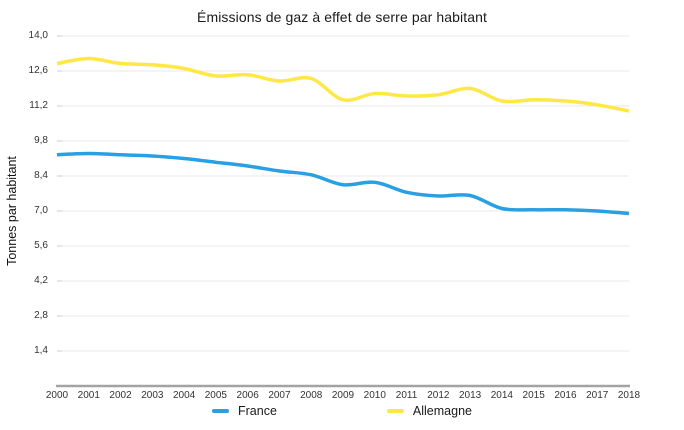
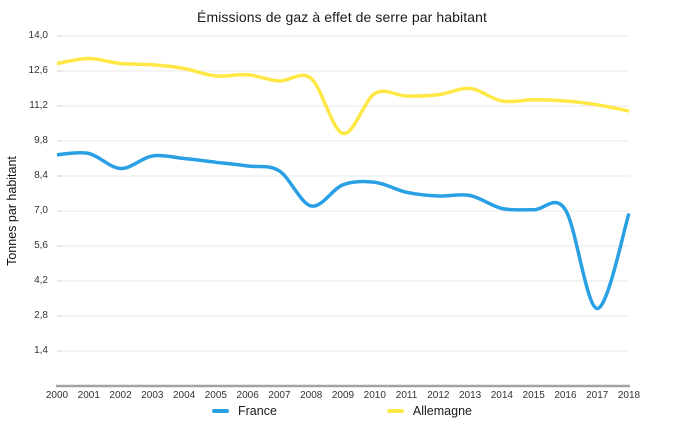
France/2002: 9,2 -> 8,7
France/2008: 8,4 -> 7,2
Allemagne/2009: 11,4 -> 10,1
France/2017: 7,0 -> 3,1
